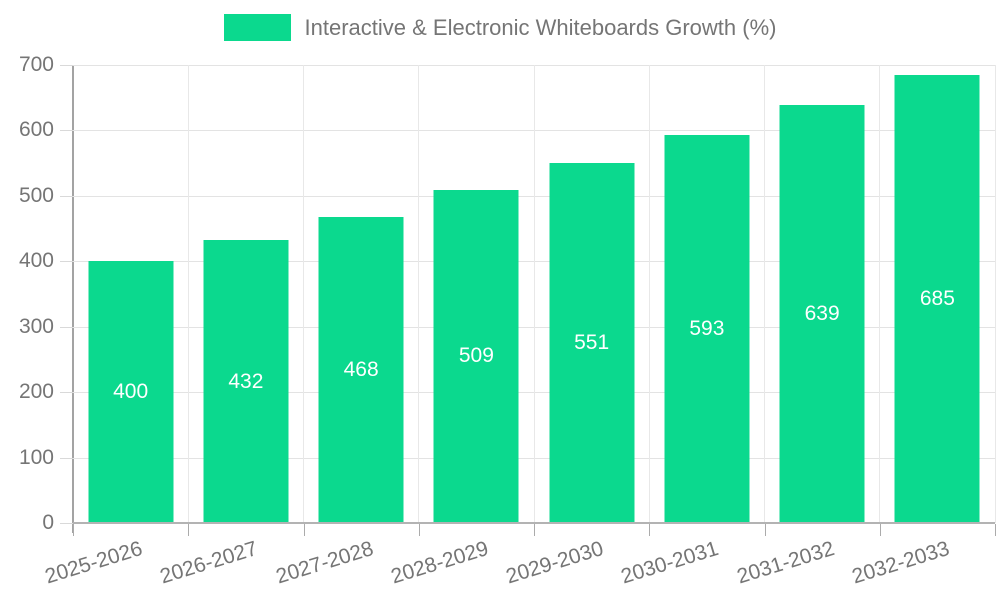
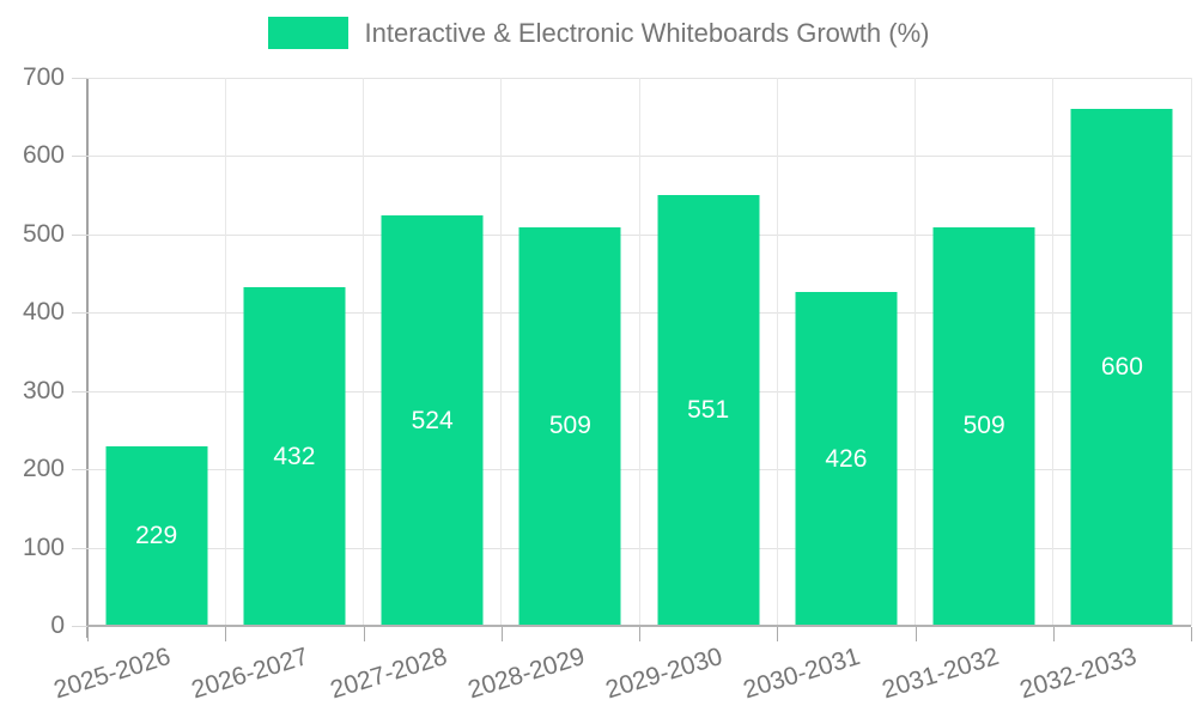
2025-2026: 400 -> 229
2027-2028: 468 -> 524
2030-2031: 593 -> 426
2031-2032: 639 -> 509
2032-2033: 685 -> 660
